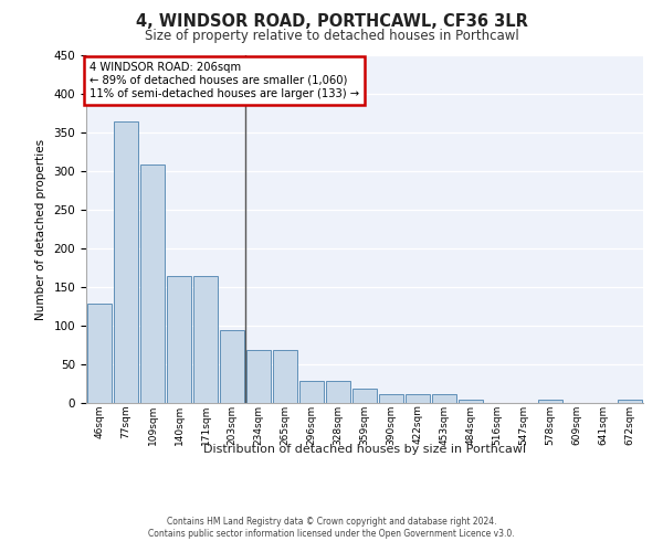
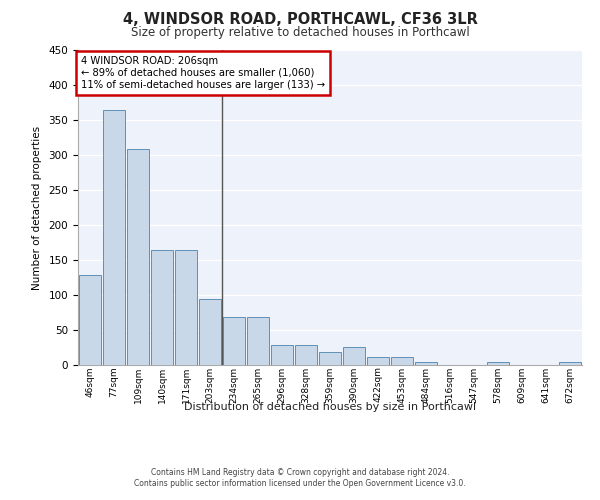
390sqm: 12 -> 26
